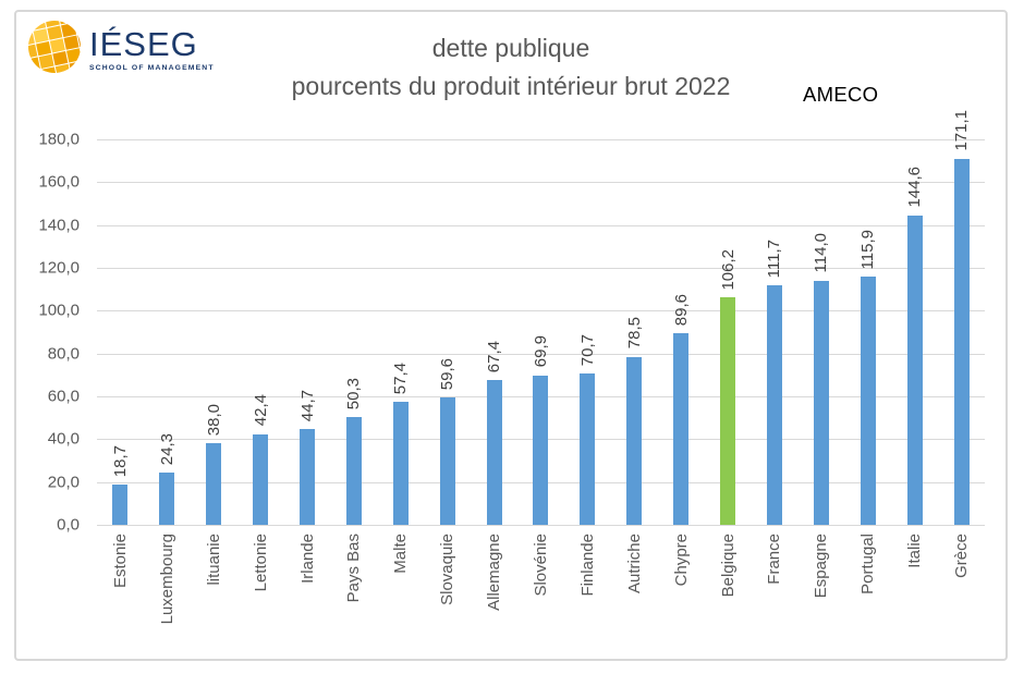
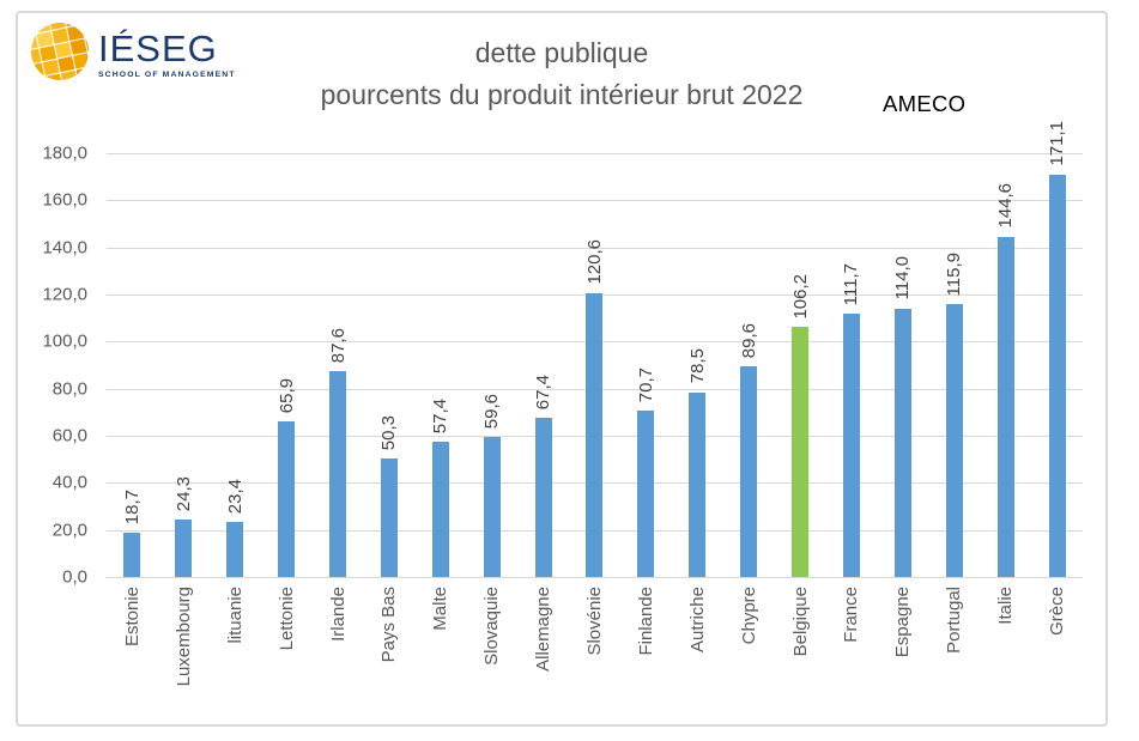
lituanie: 38,0 -> 23,4
Lettonie: 42,4 -> 65,9
Irlande: 44,7 -> 87,6
Slovénie: 69,9 -> 120,6
